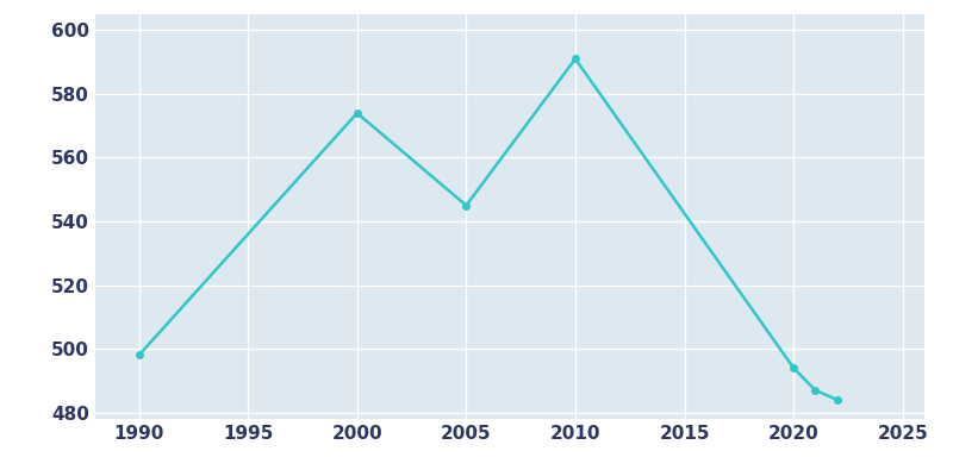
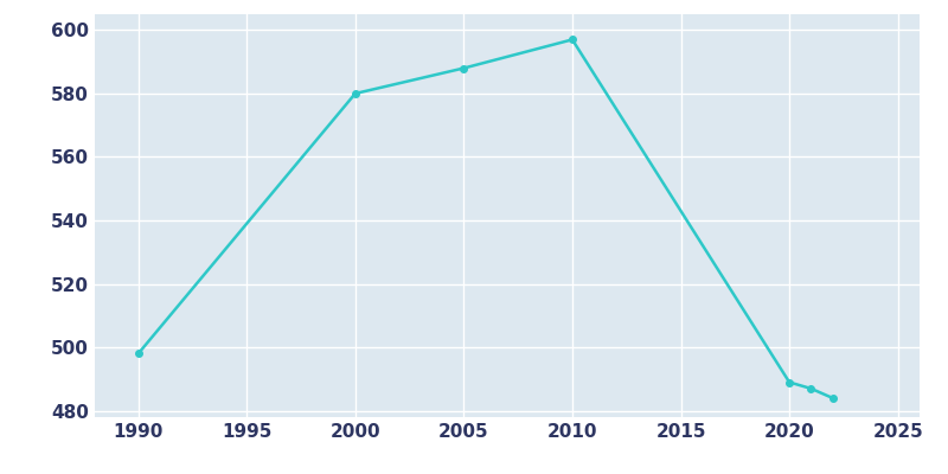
2000: 574 -> 580
2005: 545 -> 588
2010: 591 -> 597
2020: 494 -> 489
